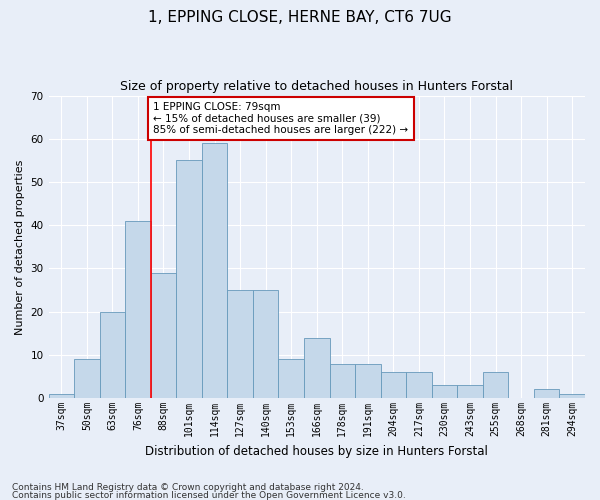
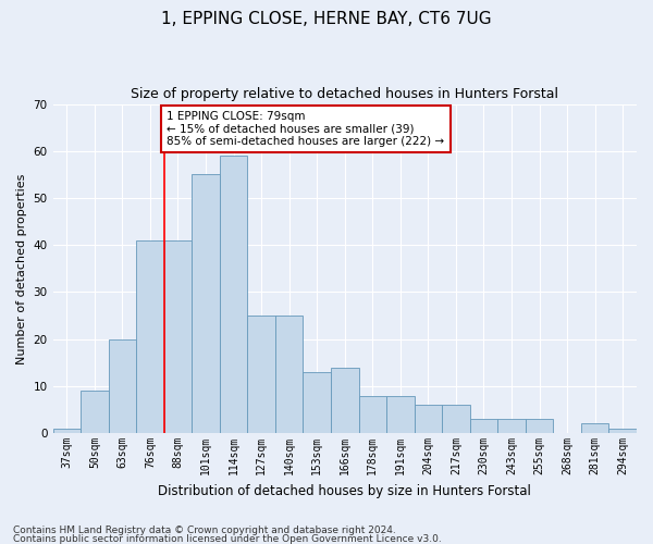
88sqm: 29 -> 41
153sqm: 9 -> 13
255sqm: 6 -> 3
